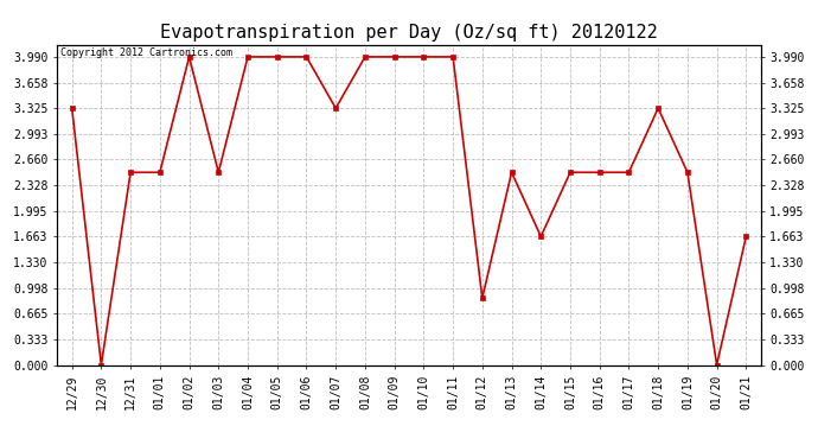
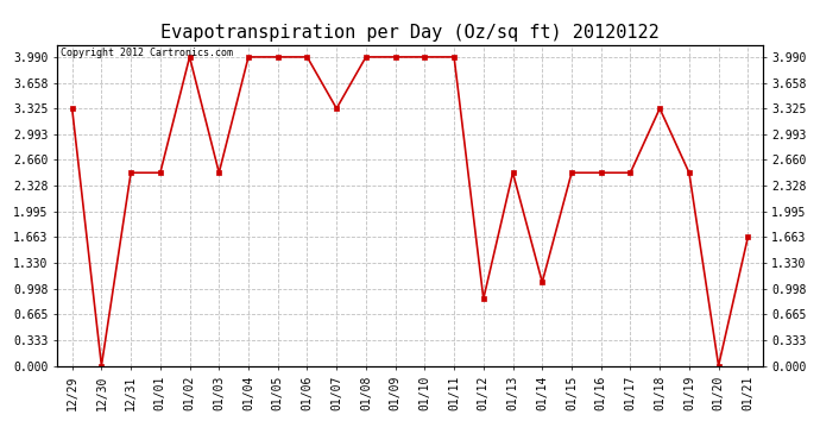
01/14: 1.66 -> 1.08
